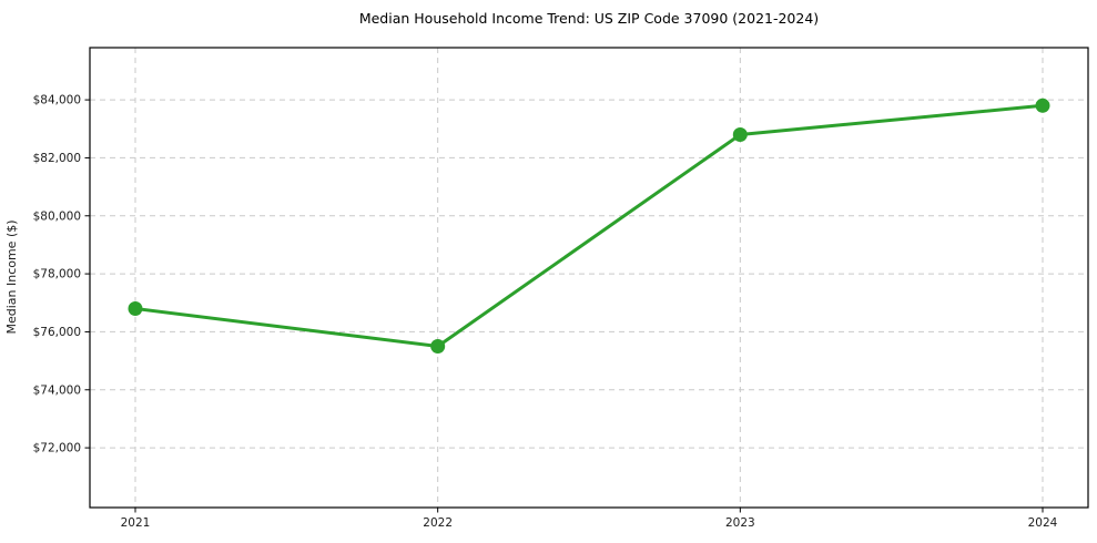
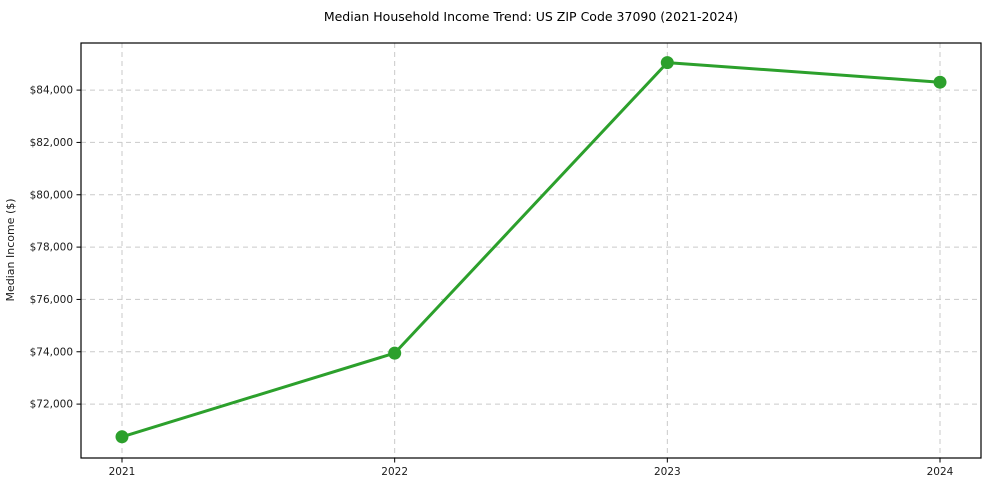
2021: $76800 -> $70800
2022: $75500 -> $74000
2023: $82800 -> $85000
2024: $83800 -> $84300
